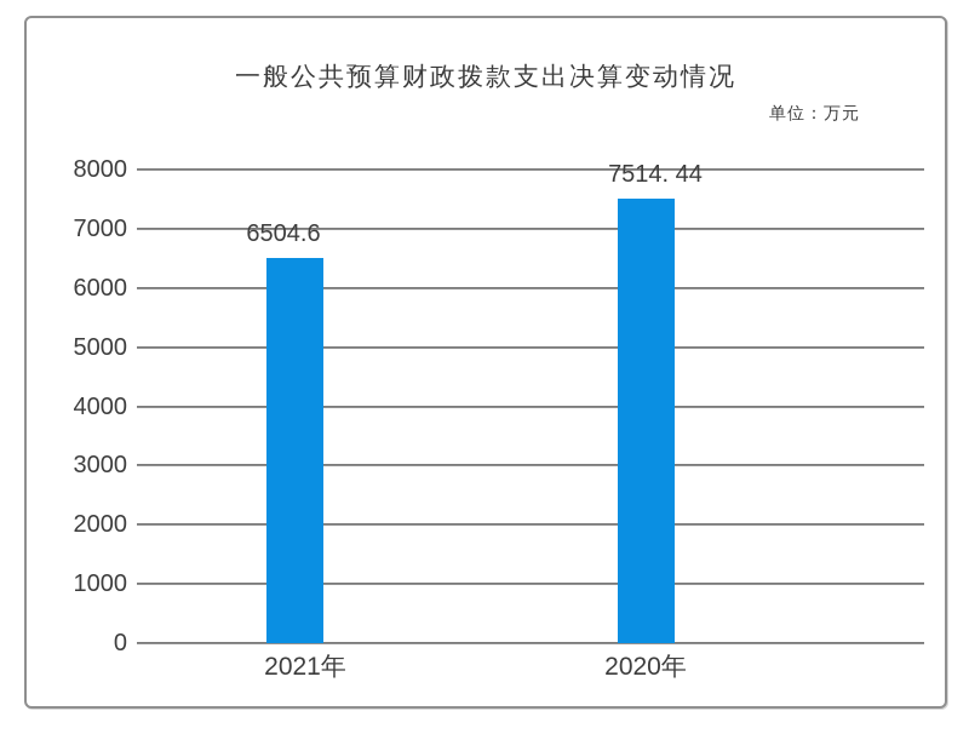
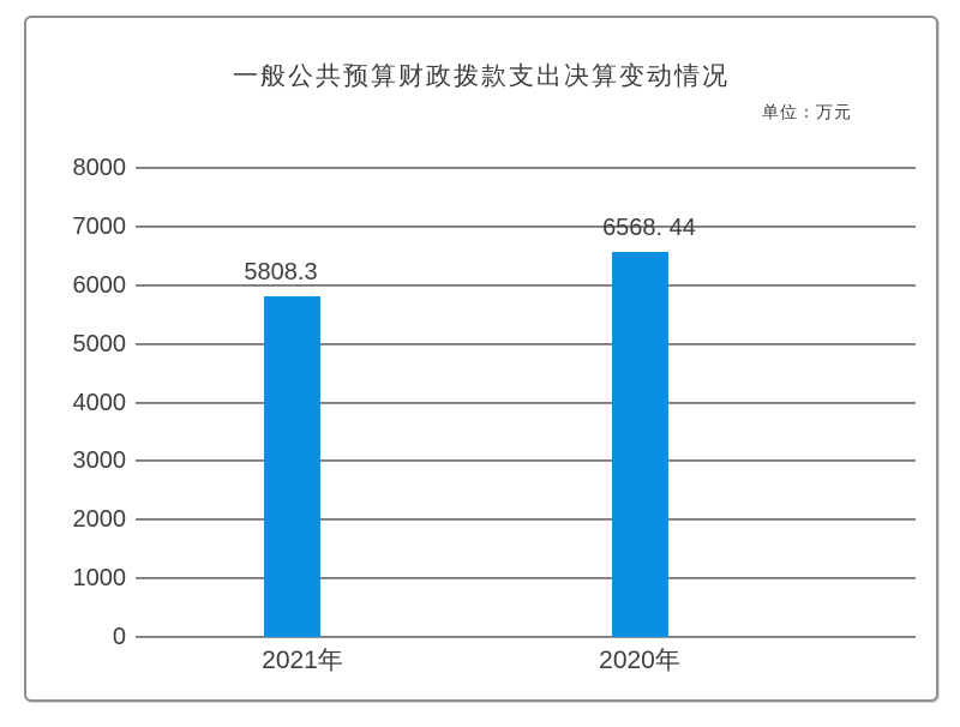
2021年: 6504.6 -> 5808.3
2020年: 7514 -> 6568
